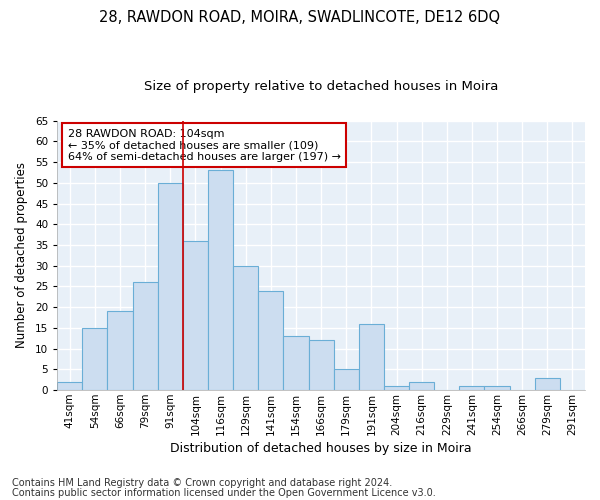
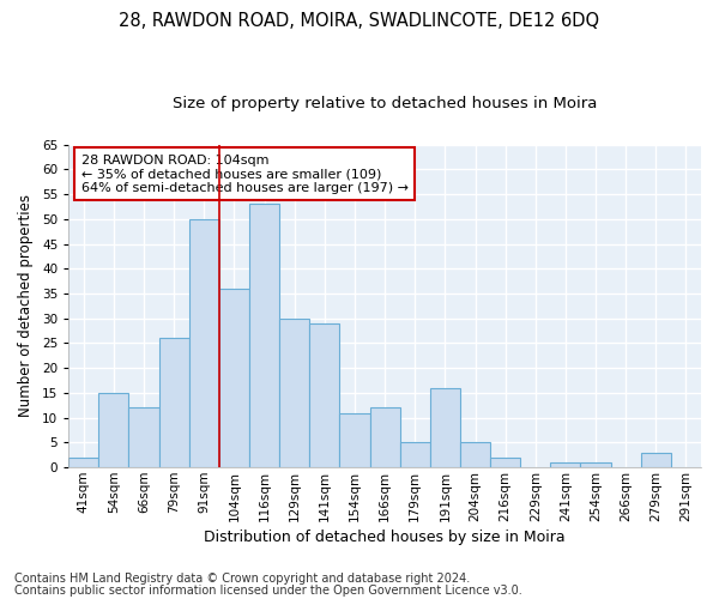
66sqm: 19 -> 12
141sqm: 24 -> 29
154sqm: 13 -> 11
204sqm: 1 -> 5
